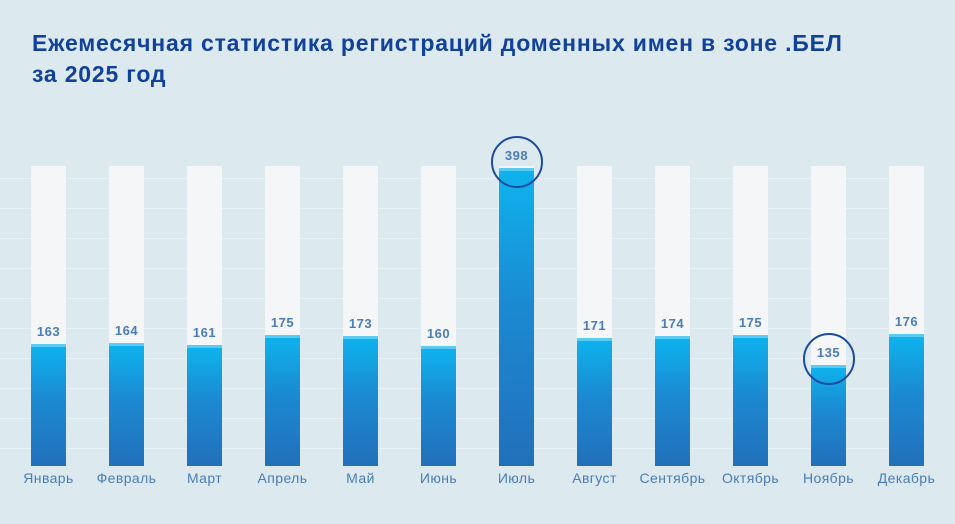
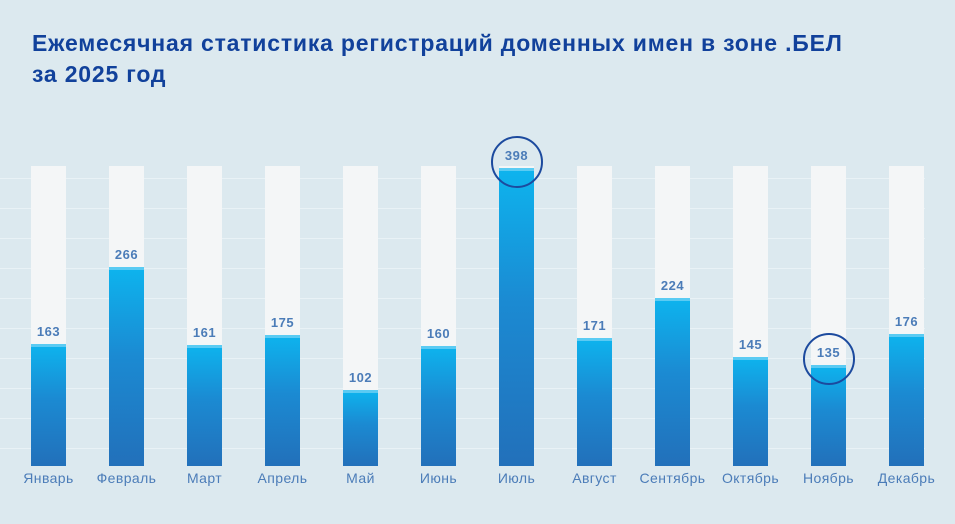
Февраль: 164 -> 266
Май: 173 -> 102
Сентябрь: 174 -> 224
Октябрь: 175 -> 145
